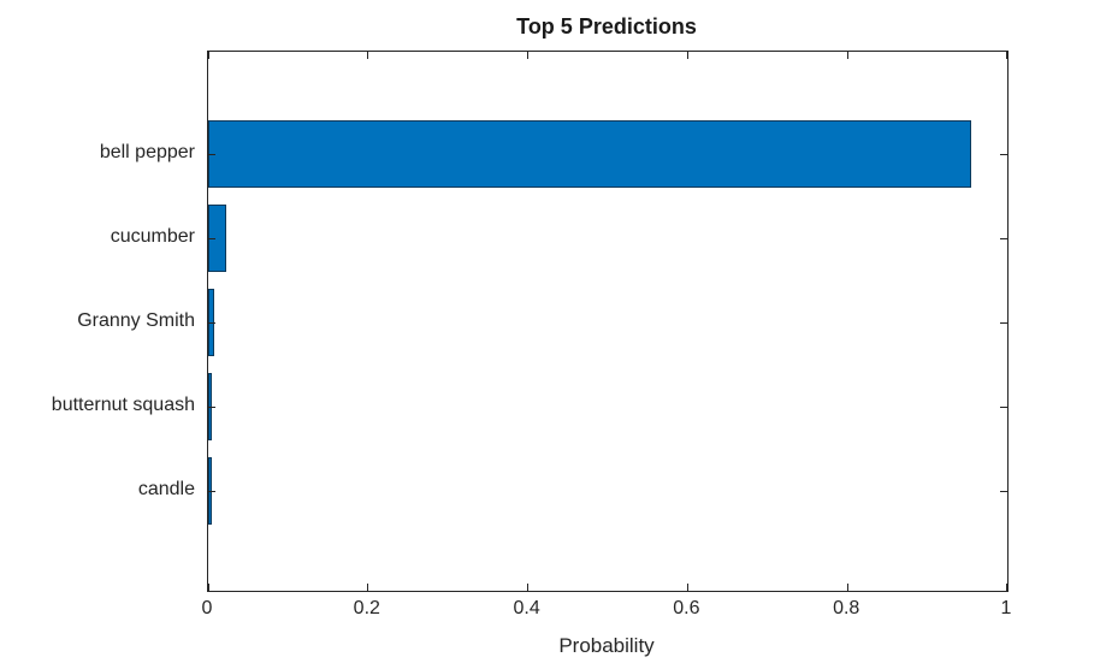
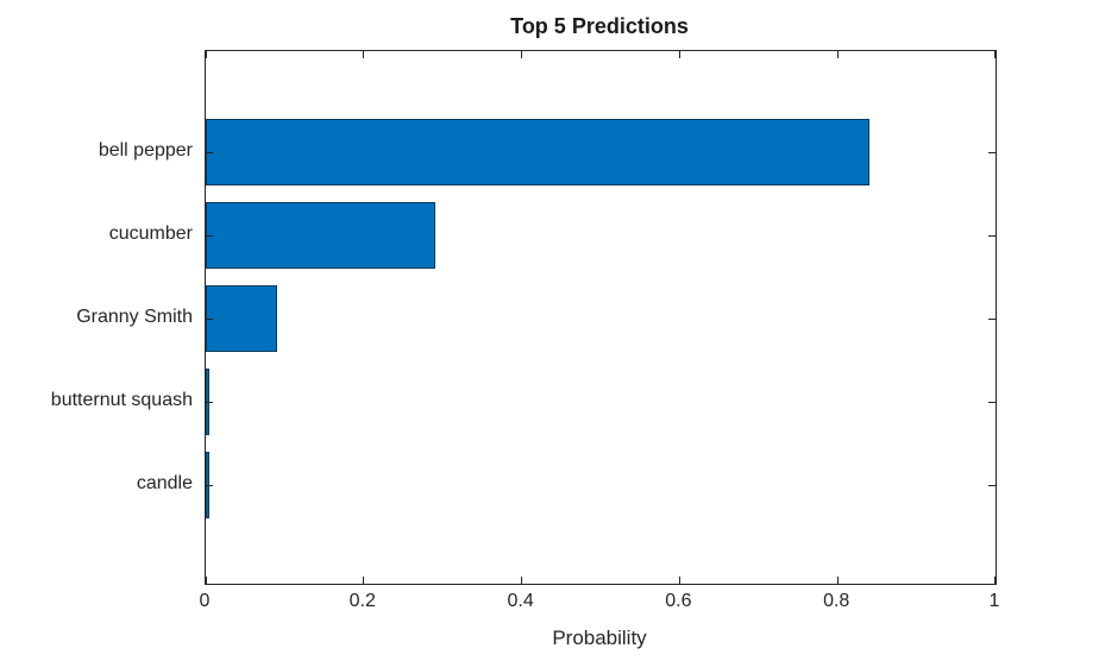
bell pepper: 0.95 -> 0.84
cucumber: 0.02 -> 0.29
Granny Smith: 0.01 -> 0.09
